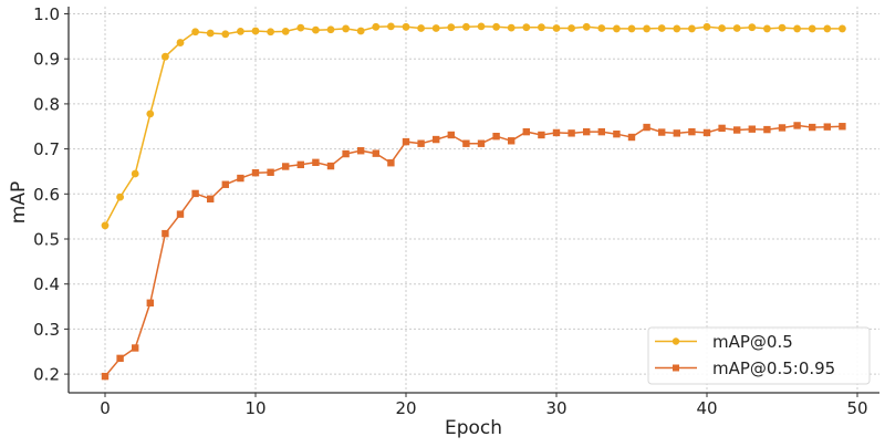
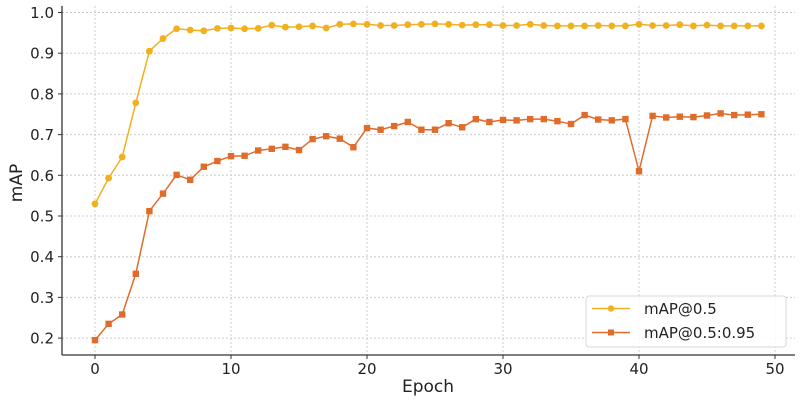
mAP@0.5:0.95/40: 0.74 -> 0.61
